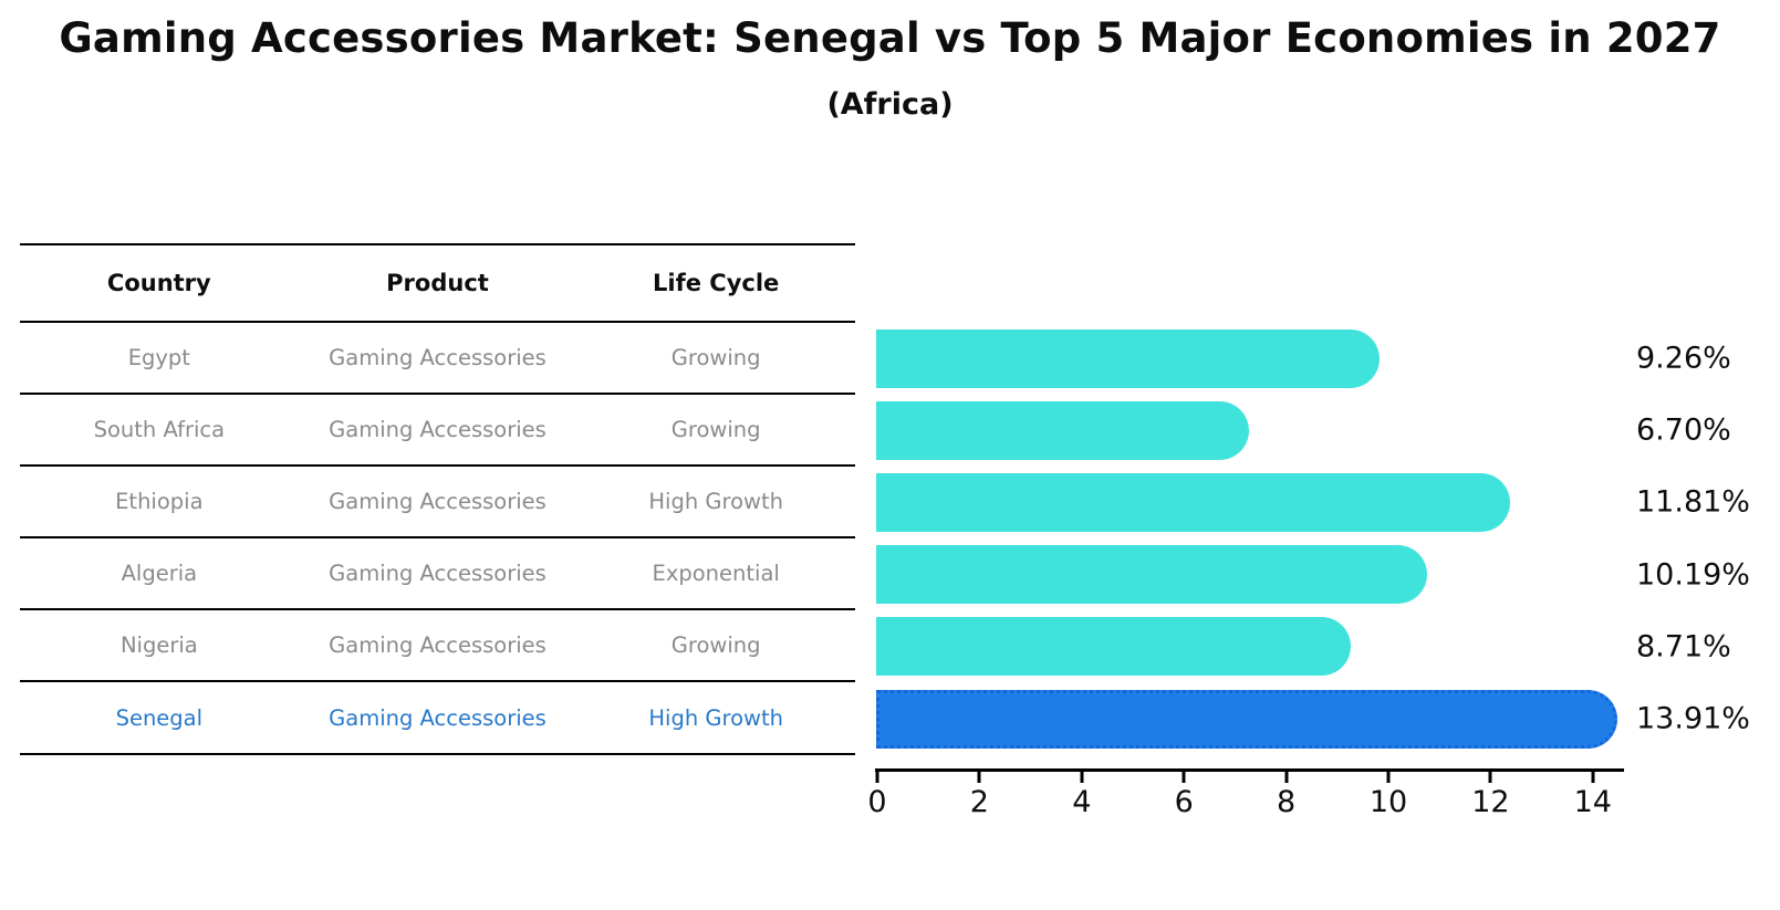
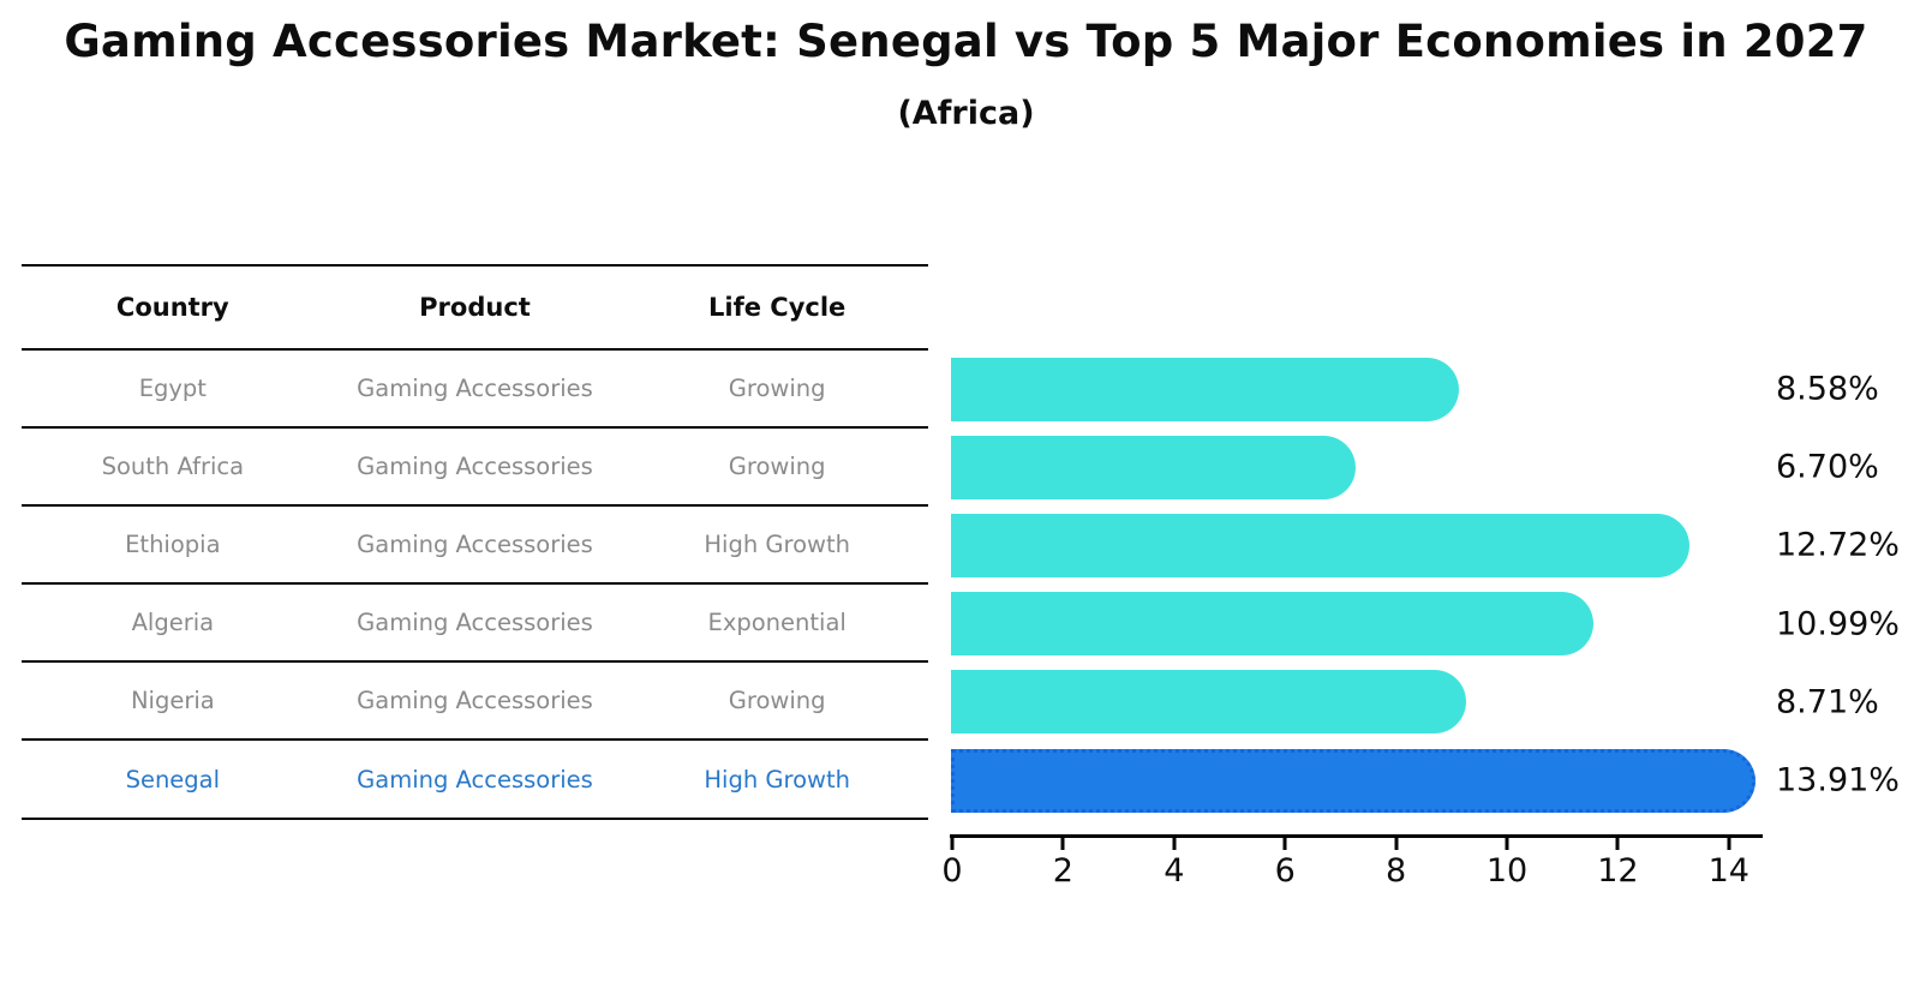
Egypt: 9.26% -> 8.58%
Ethiopia: 11.81% -> 12.72%
Algeria: 10.19% -> 10.99%
